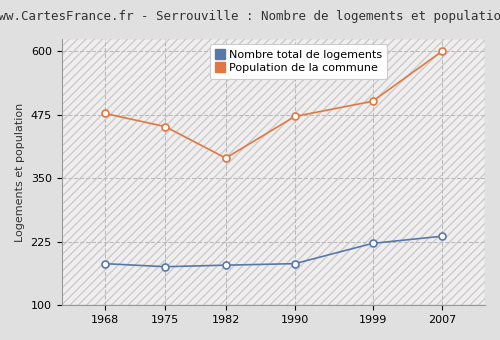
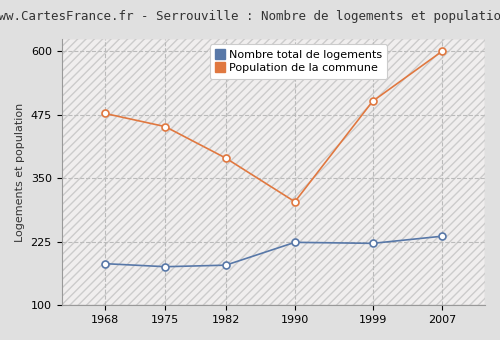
Nombre total de logements/1990: 182 -> 224
Population de la commune/1990: 472 -> 304
